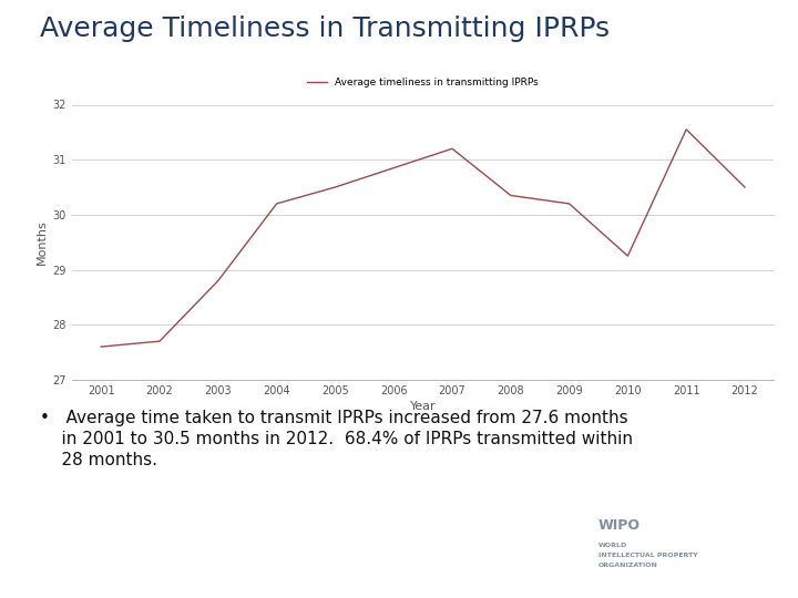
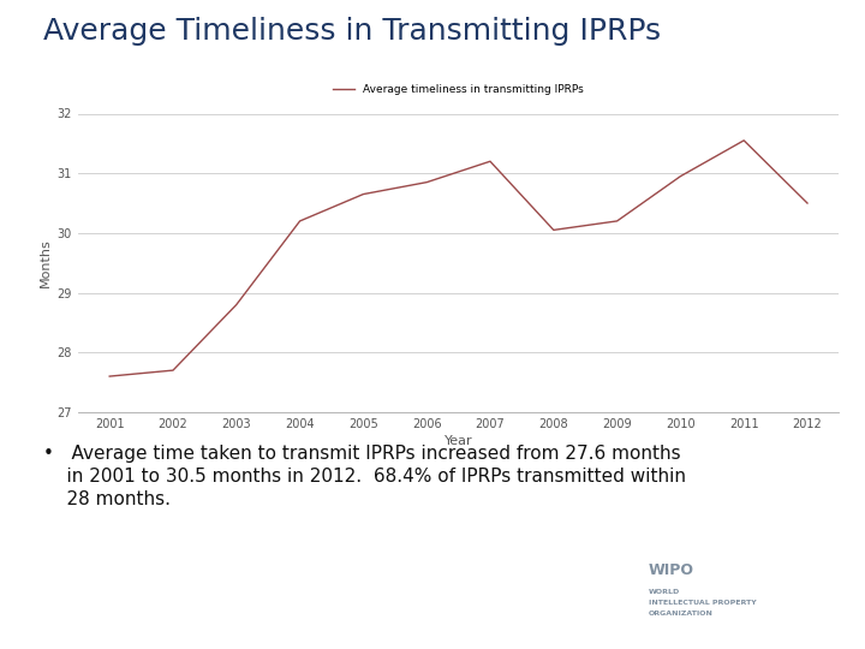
2005: 30.50 -> 30.65
2008: 30.35 -> 30.05
2010: 29.25 -> 30.95
